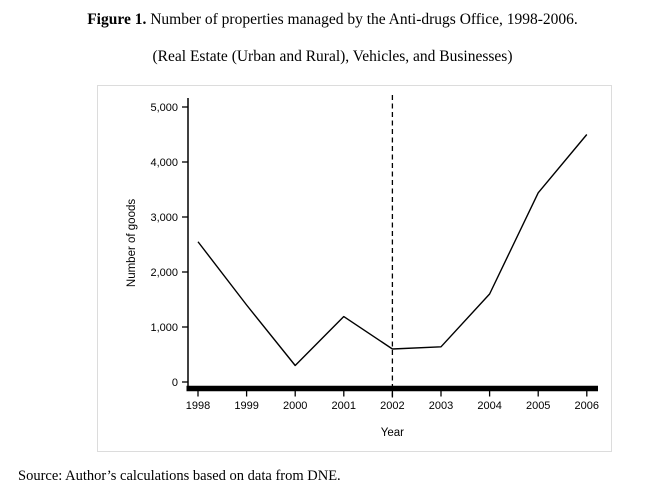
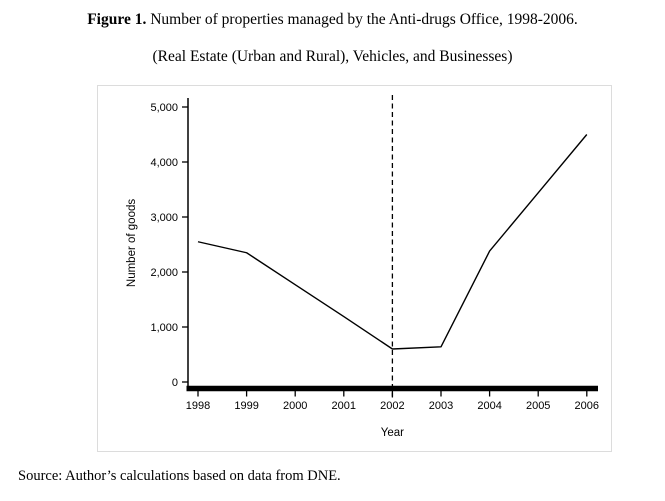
1999: 1400 -> 2400
2000: 300 -> 1800
2004: 1600 -> 2400
